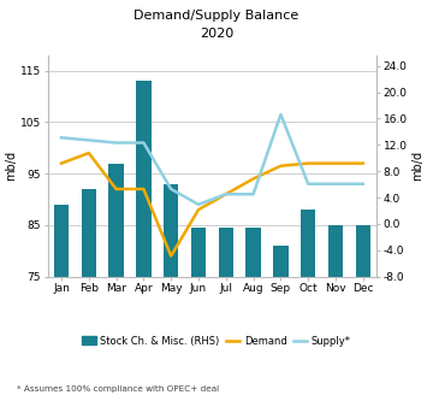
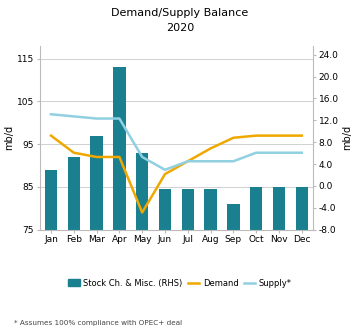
Demand/Feb: 99.0 -> 93.0
Supply*/Sep: 106.5 -> 91.0
Stock Ch. & Misc. (RHS)/Oct: 88.0 -> 85.0
